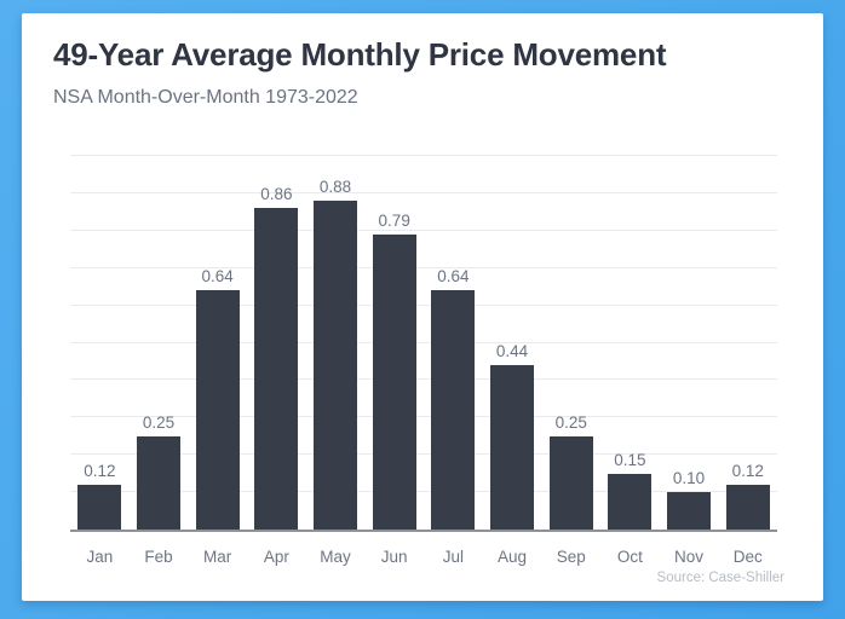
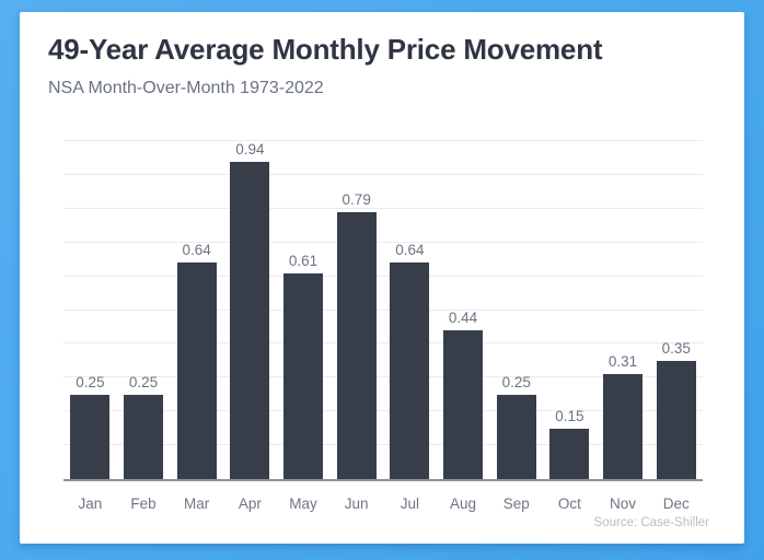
Jan: 0.12 -> 0.25
Apr: 0.86 -> 0.94
May: 0.88 -> 0.61
Nov: 0.10 -> 0.31
Dec: 0.12 -> 0.35
